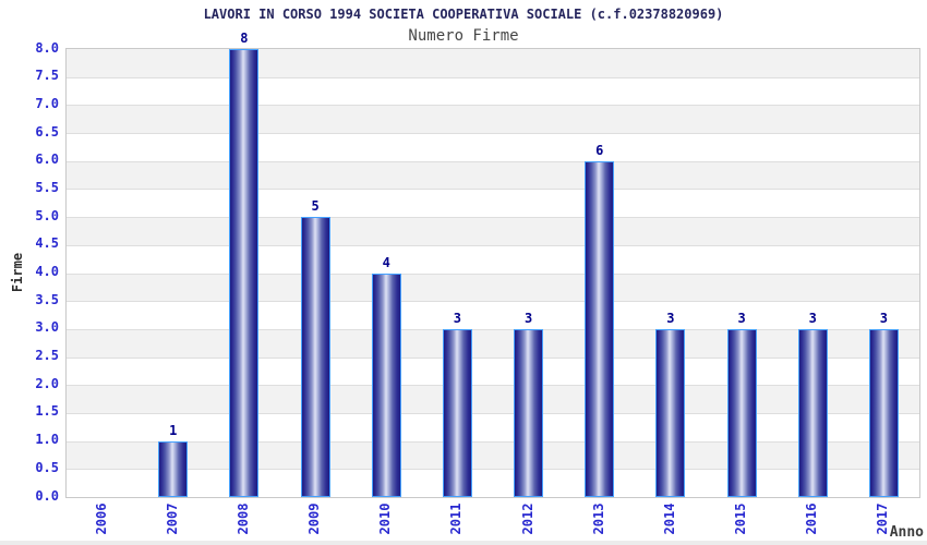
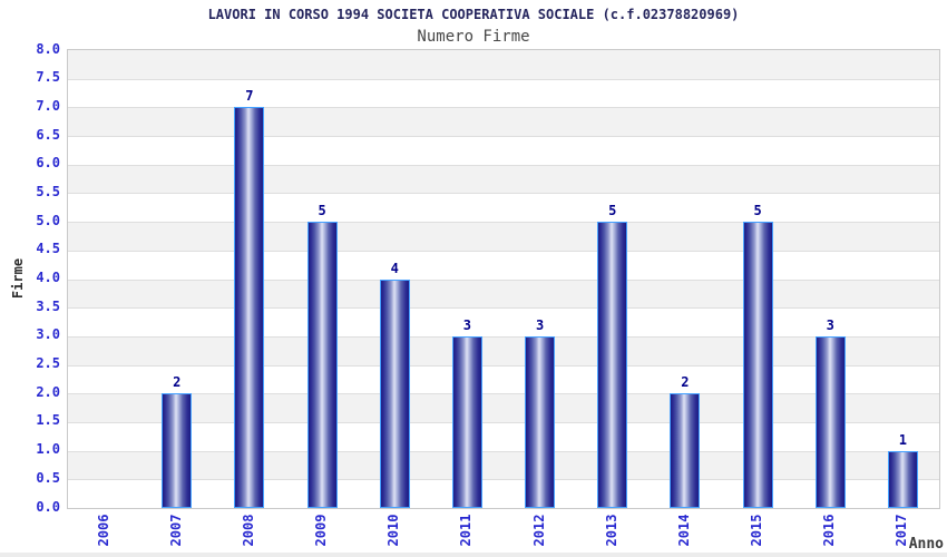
2007: 1 -> 2
2008: 8 -> 7
2013: 6 -> 5
2014: 3 -> 2
2015: 3 -> 5
2017: 3 -> 1
